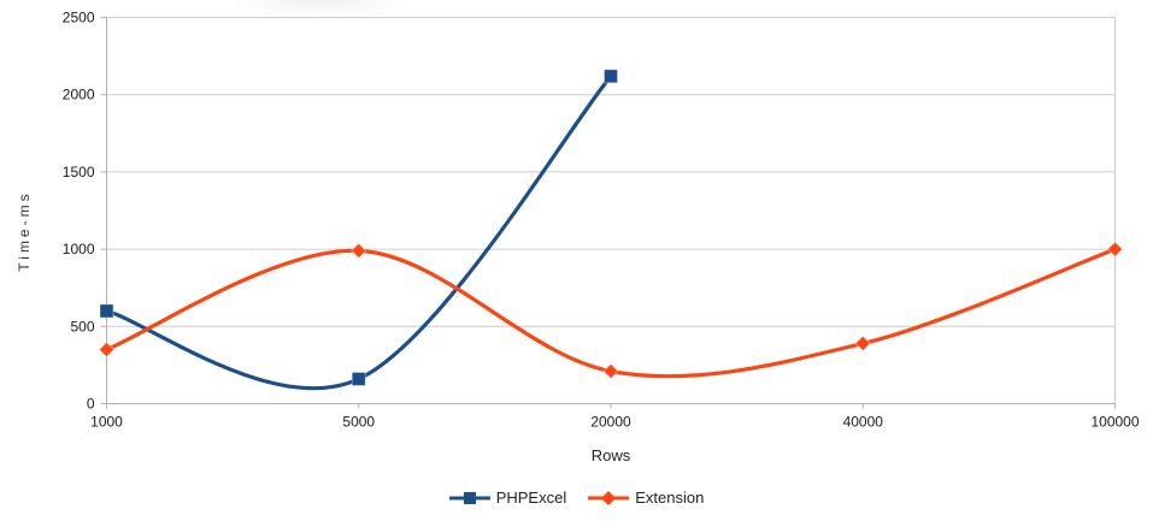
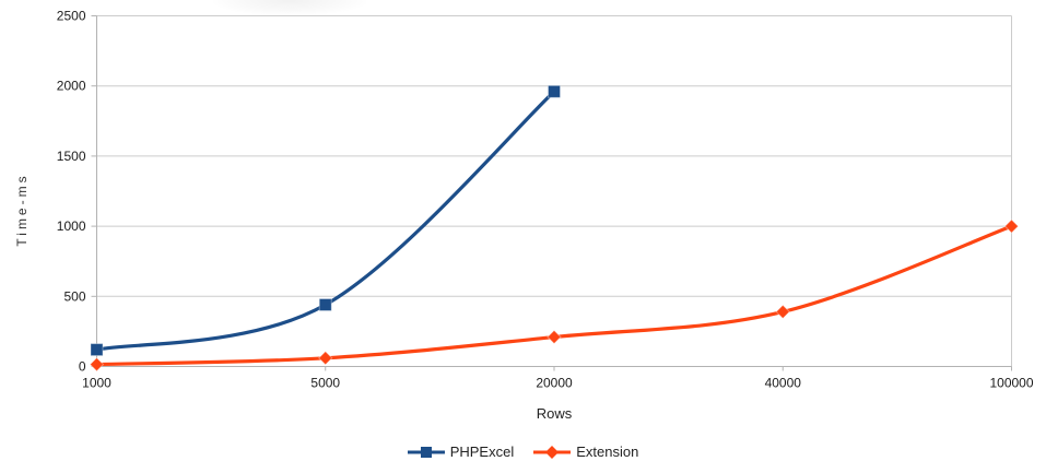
PHPExcel/1000: 600 -> 120
Extension/1000: 350 -> 20
PHPExcel/5000: 160 -> 440
Extension/5000: 990 -> 60
PHPExcel/20000: 2120 -> 1960
